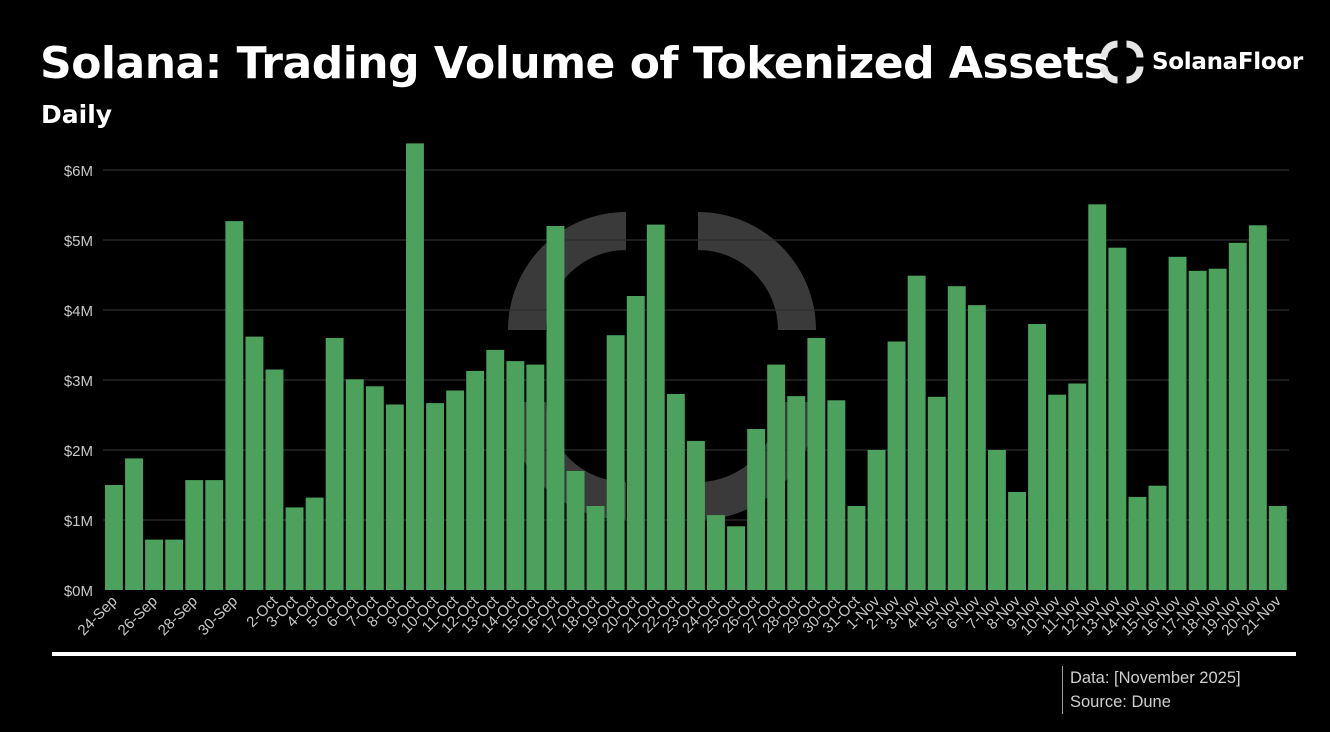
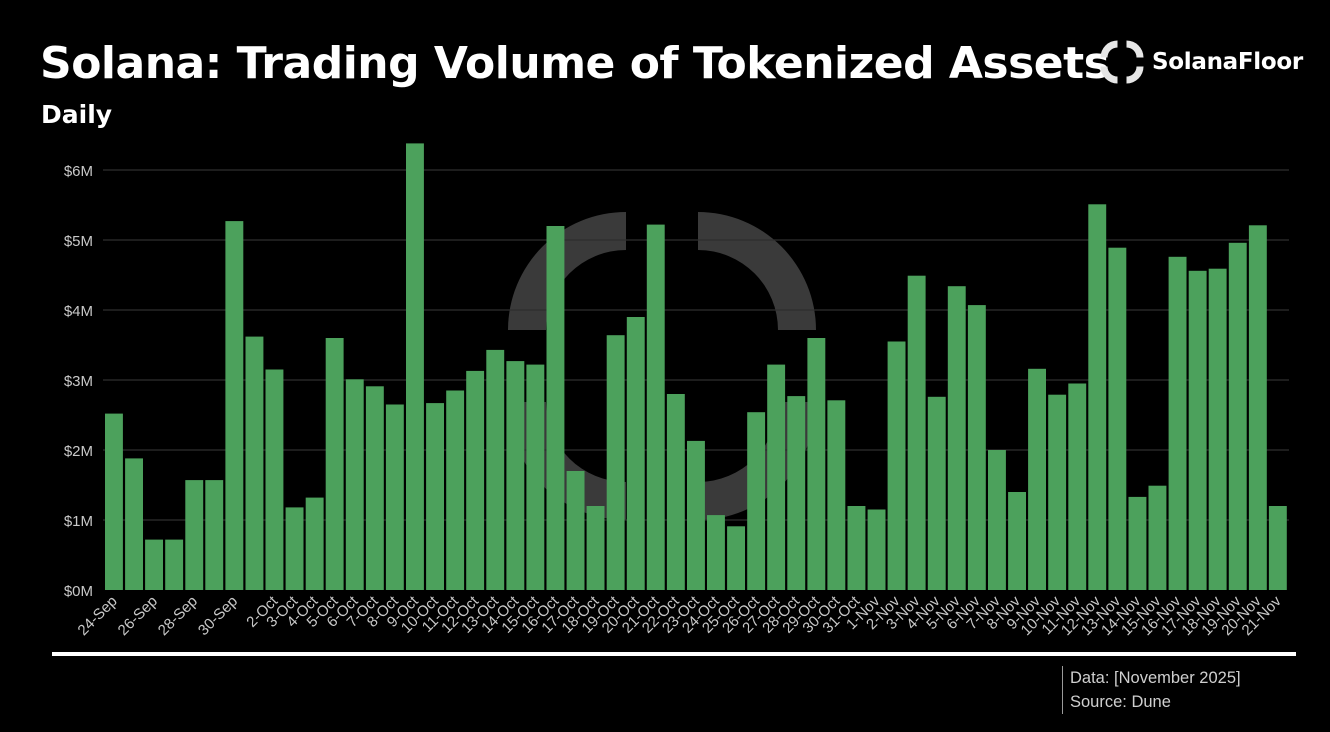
24-Sep: $1.5M -> $2.5M
20-Oct: $4.2M -> $3.9M
26-Oct: $2.3M -> $2.5M
1-Nov: $2.0M -> $1.2M
9-Nov: $3.8M -> $3.2M
